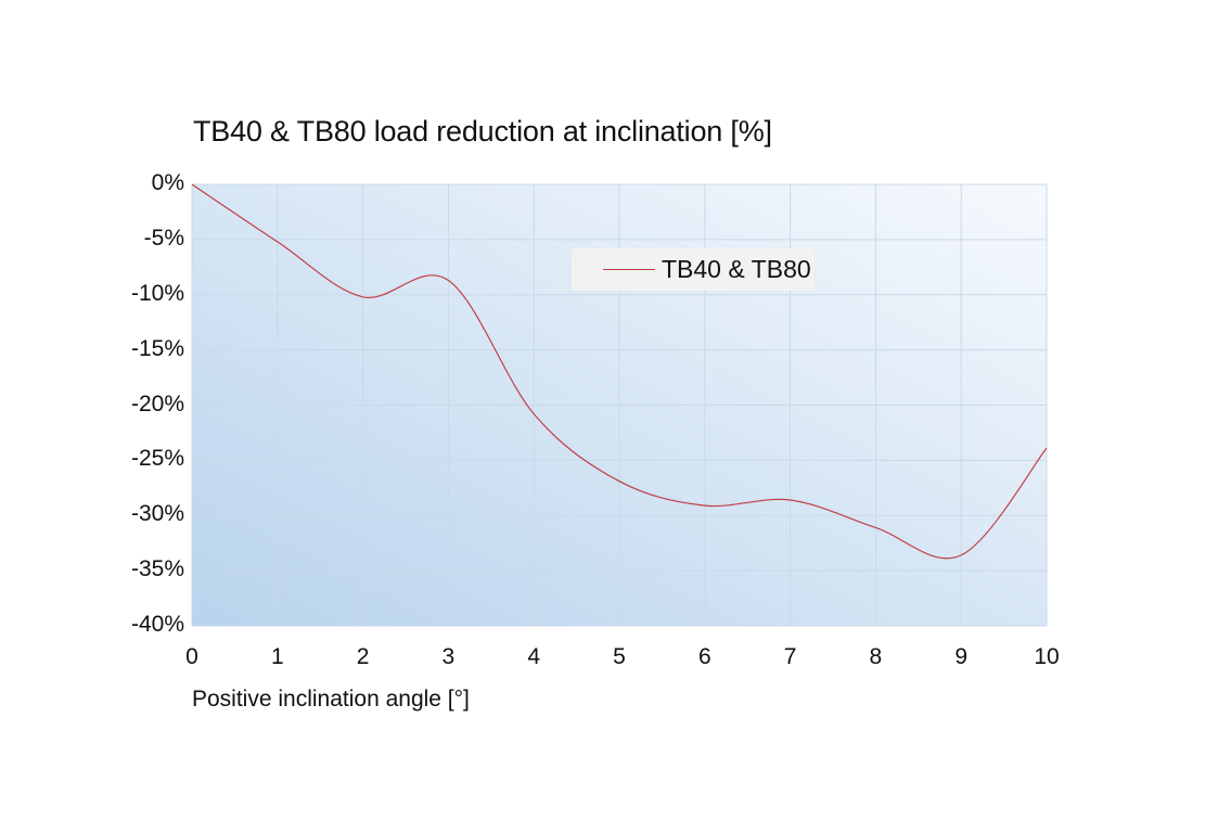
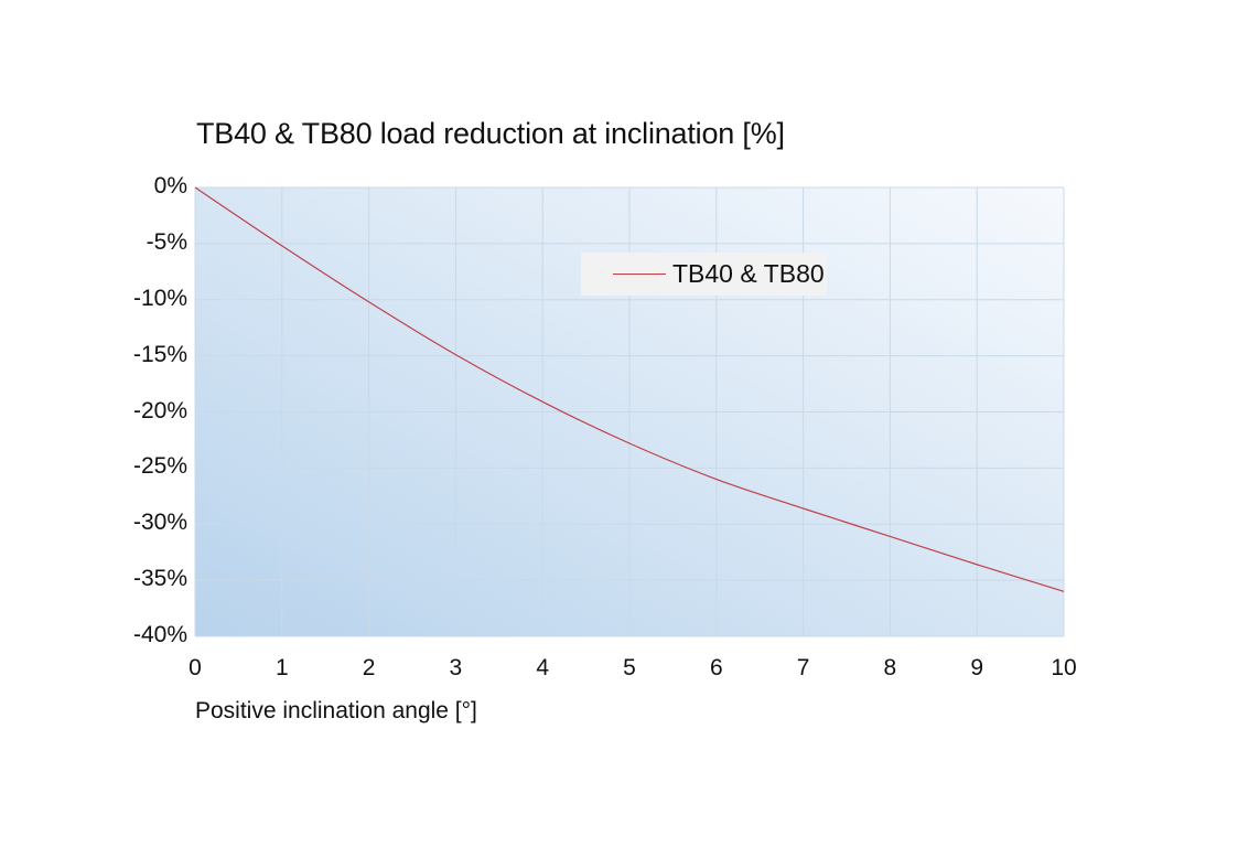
3: -8.7% -> -14.9%
4: -20.8% -> -19.1%
5: -26.9% -> -22.8%
6: -29.1% -> -26.0%
10: -23.9% -> -36.0%
